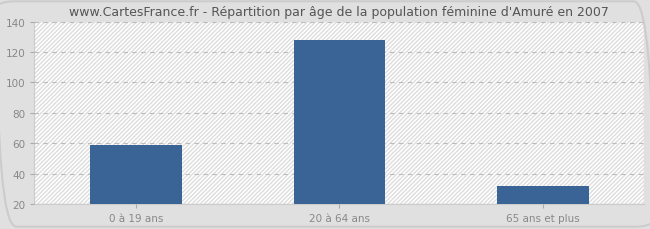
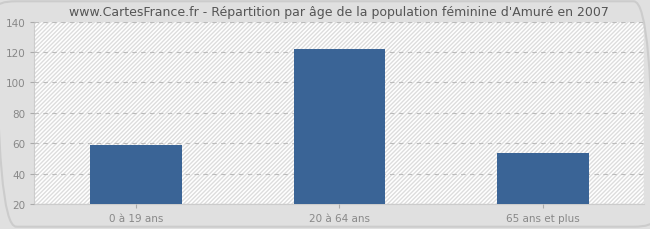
20 à 64 ans: 128 -> 122
65 ans et plus: 32 -> 54
